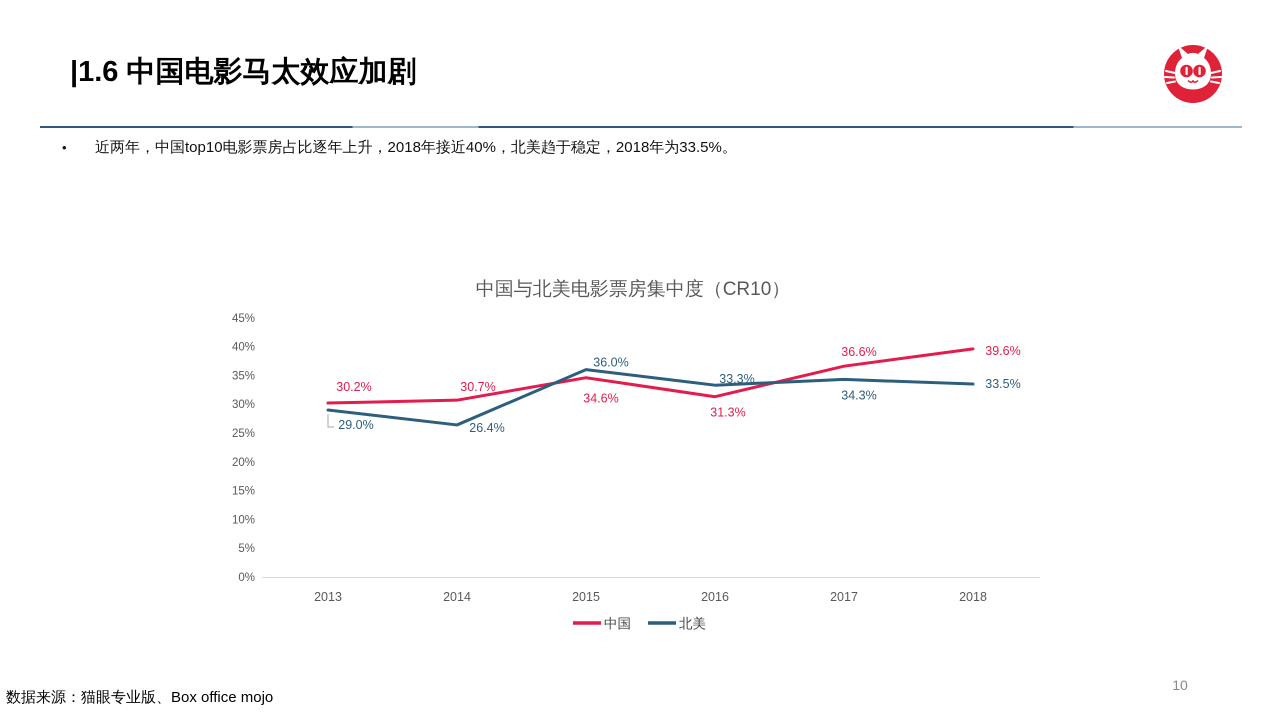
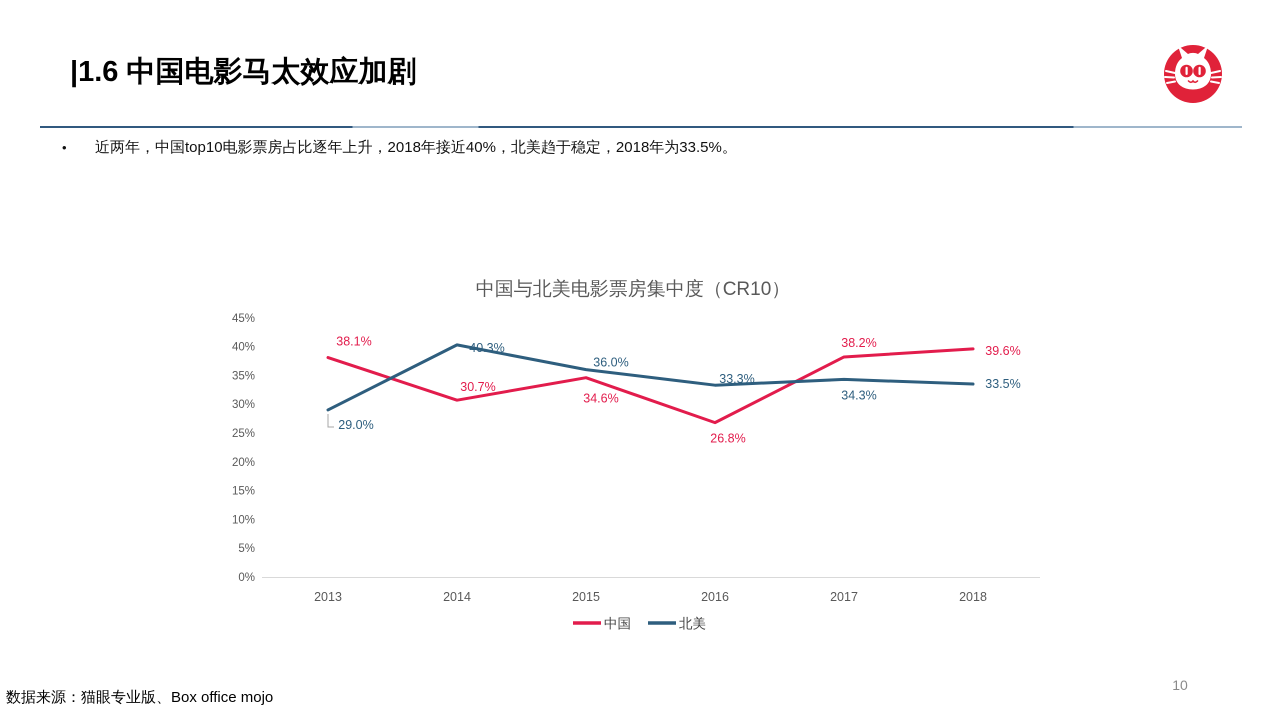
中国/2013: 30.2% -> 38.1%
北美/2014: 26.4% -> 40.3%
中国/2016: 31.3% -> 26.8%
中国/2017: 36.6% -> 38.2%
